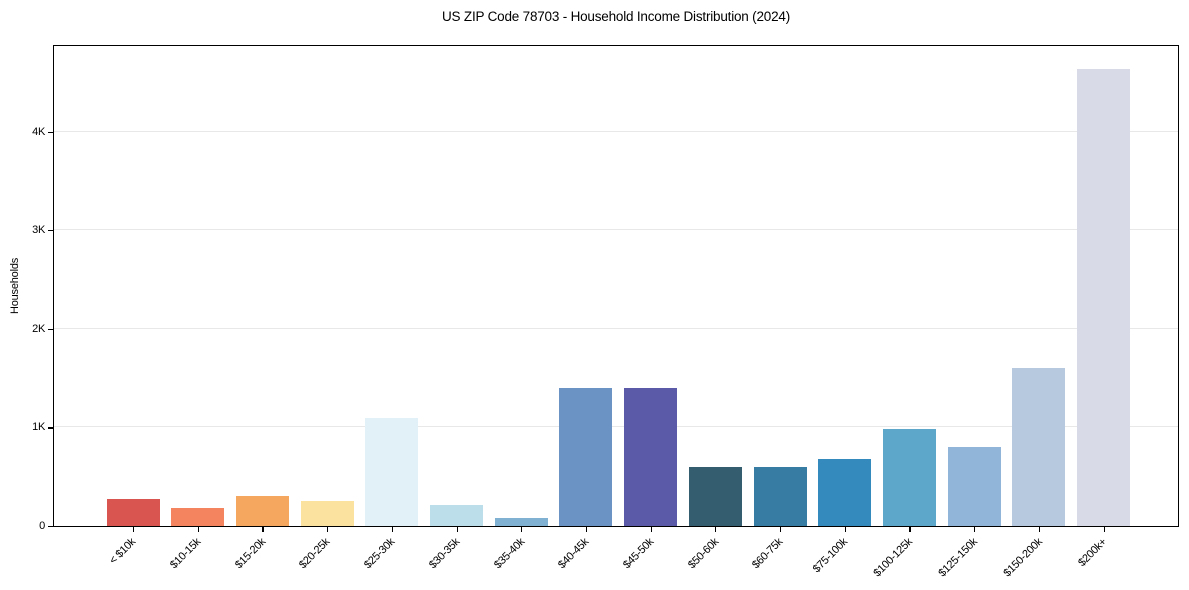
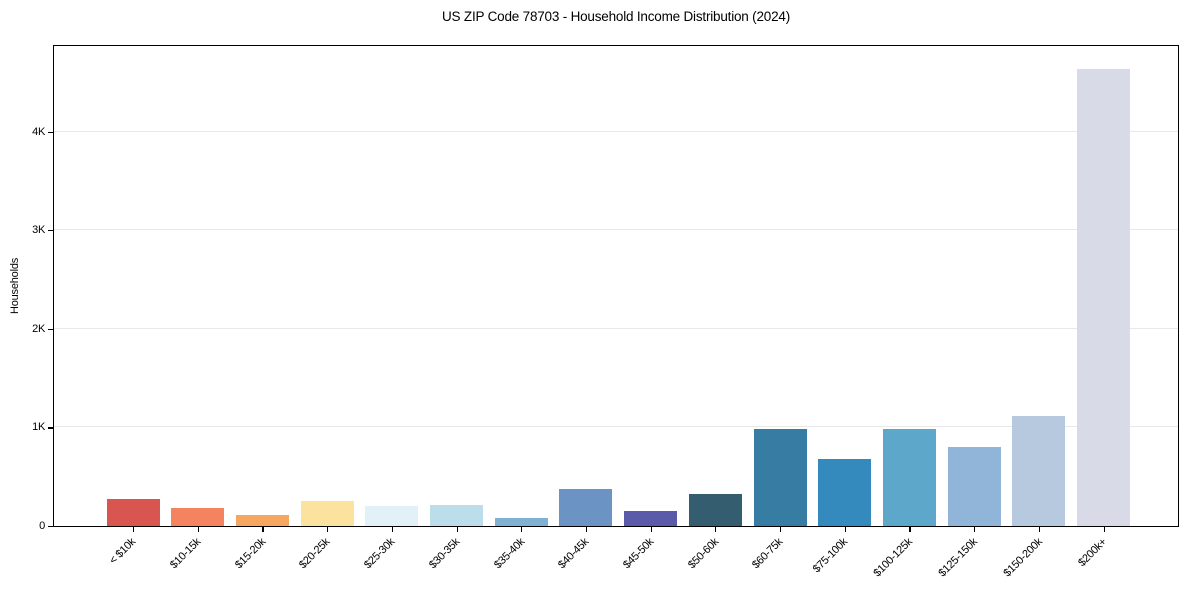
$15-20k: 0.3K -> 0.1K
$25-30k: 1.1K -> 0.2K
$40-45k: 1.4K -> 0.4K
$45-50k: 1.4K -> 0.2K
$50-60k: 0.6K -> 0.3K
$60-75k: 0.6K -> 1.0K
$150-200k: 1.6K -> 1.1K
